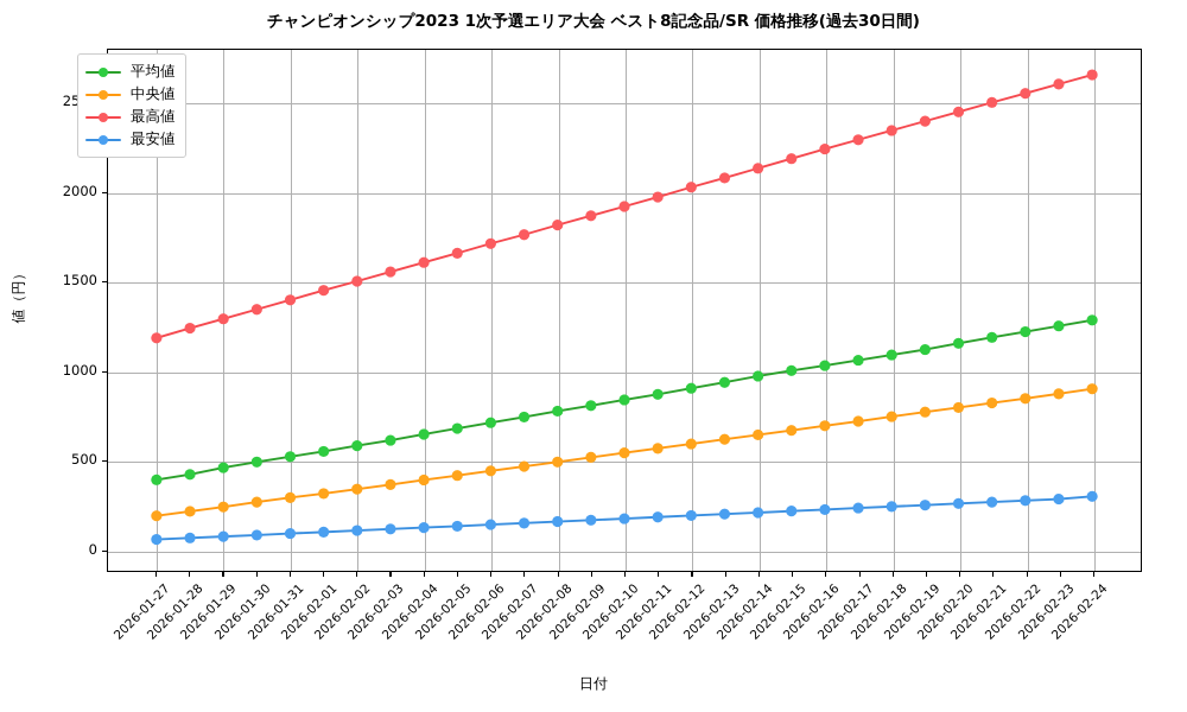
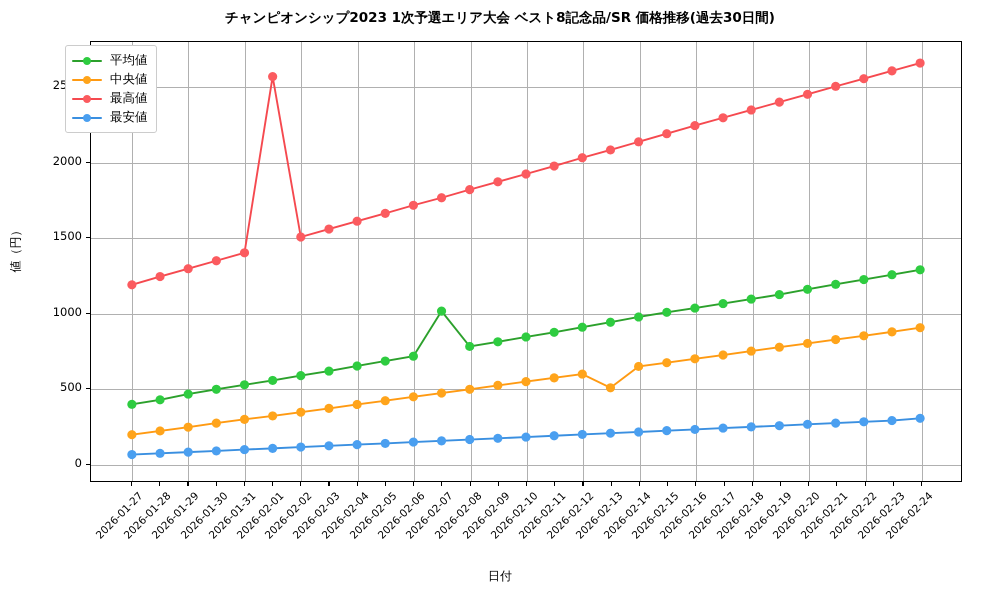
最高値/2026-02-01: 1450 -> 2570
平均値/2026-02-07: 740 -> 1010
中央値/2026-02-13: 620 -> 500
